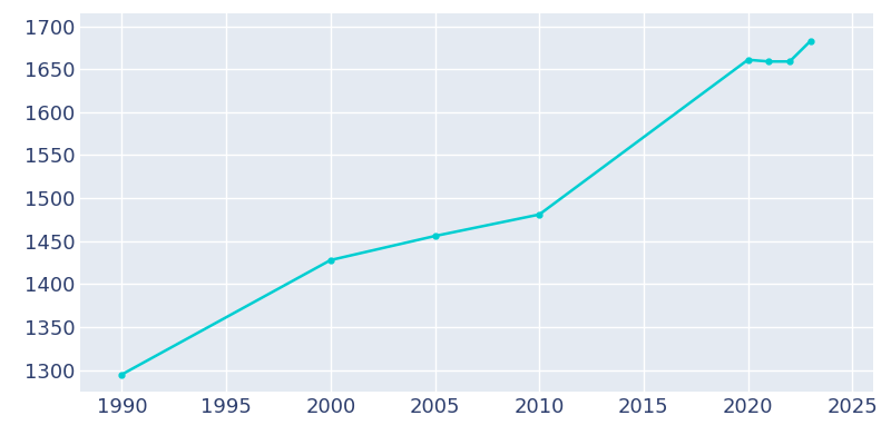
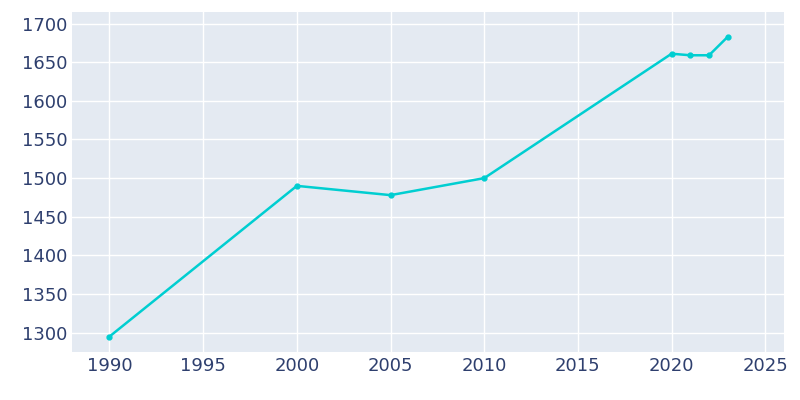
2000: 1428 -> 1490
2005: 1456 -> 1478
2010: 1481 -> 1500
